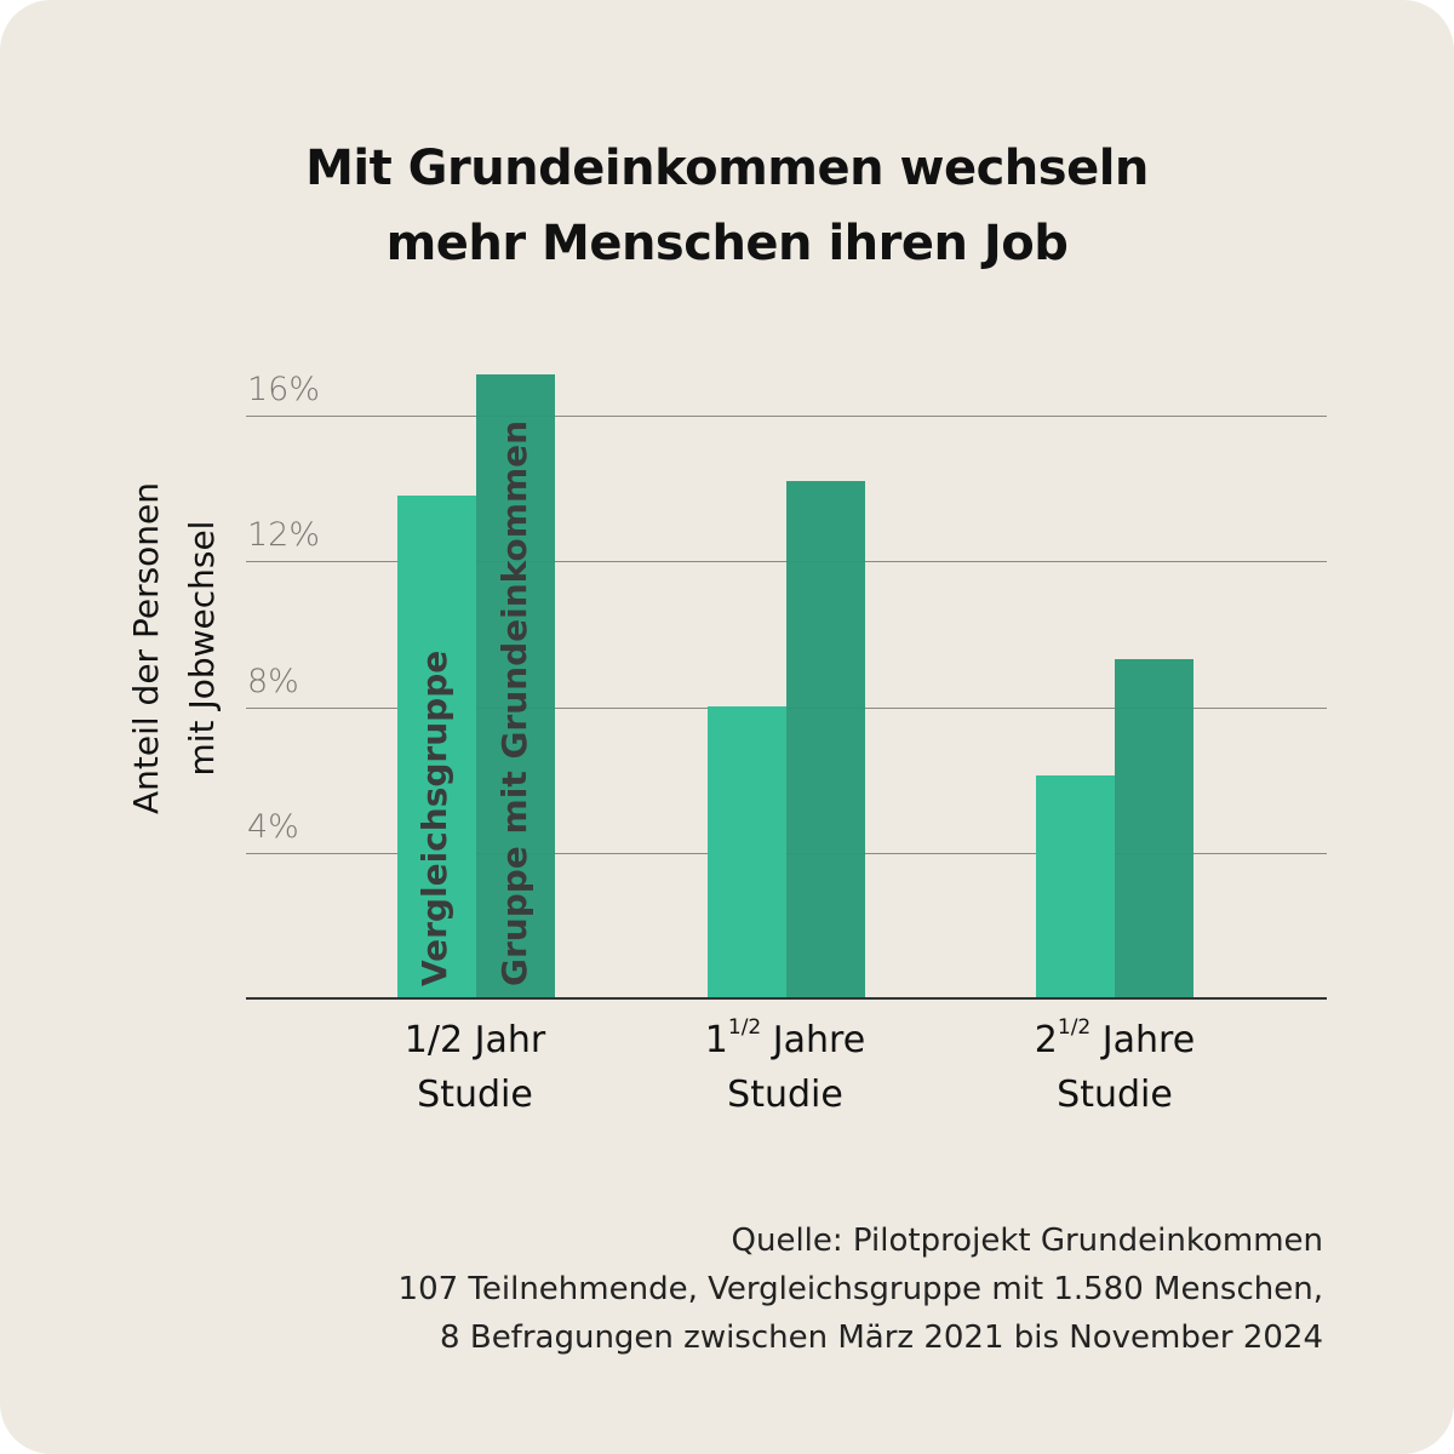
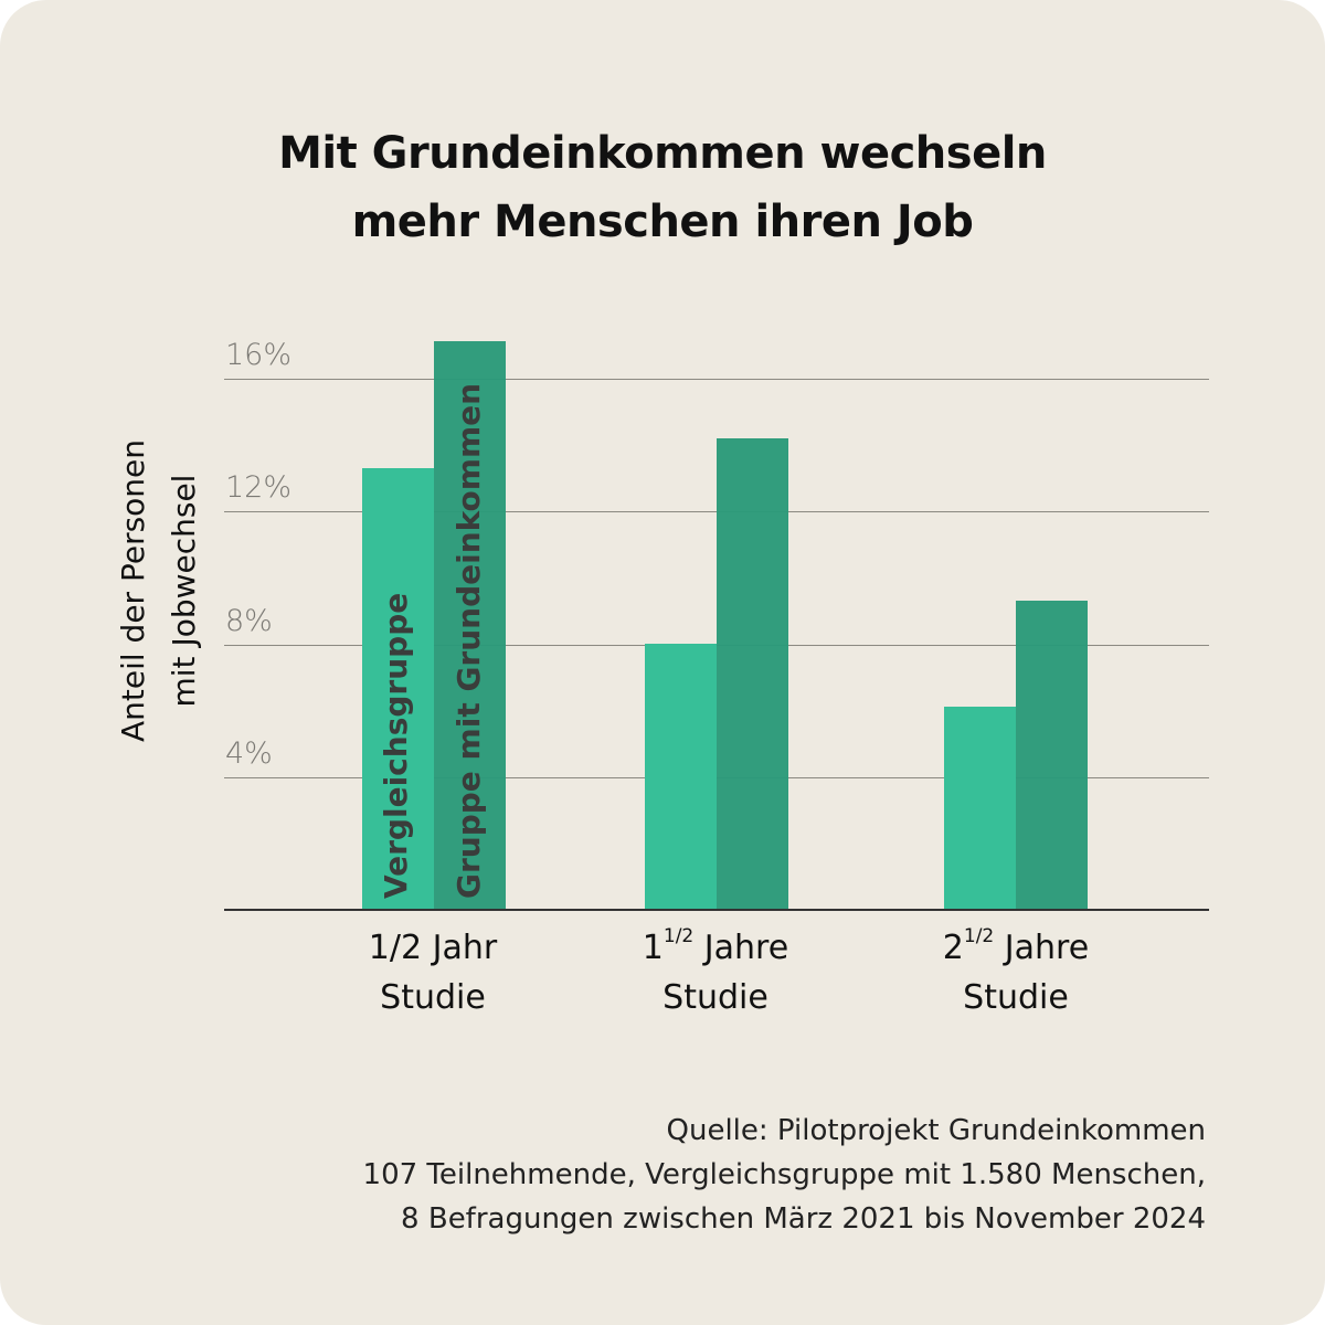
Vergleichsgruppe/1/2 Jahr Studie: 13.8% -> 13.3%
